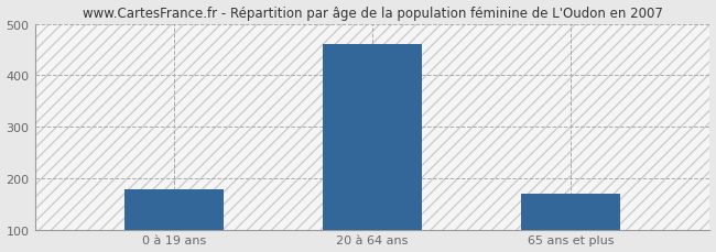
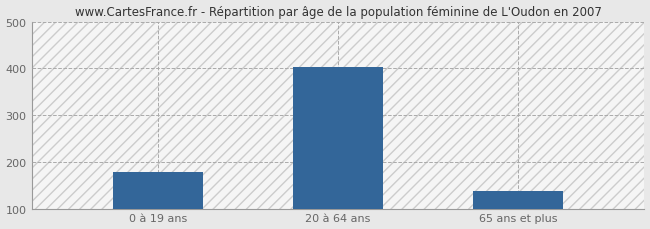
20 à 64 ans: 460 -> 403
65 ans et plus: 170 -> 137
